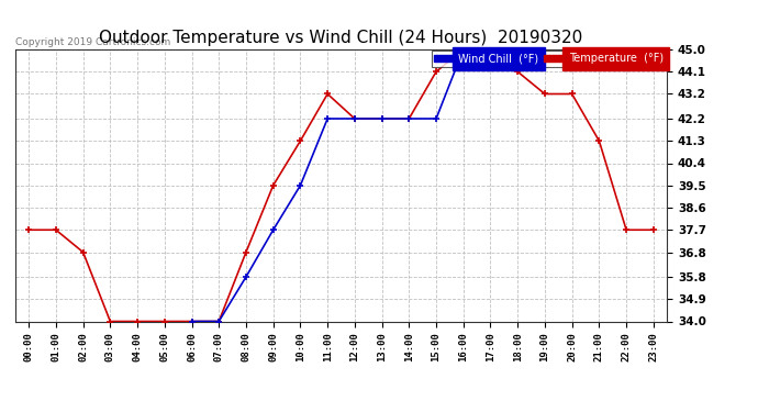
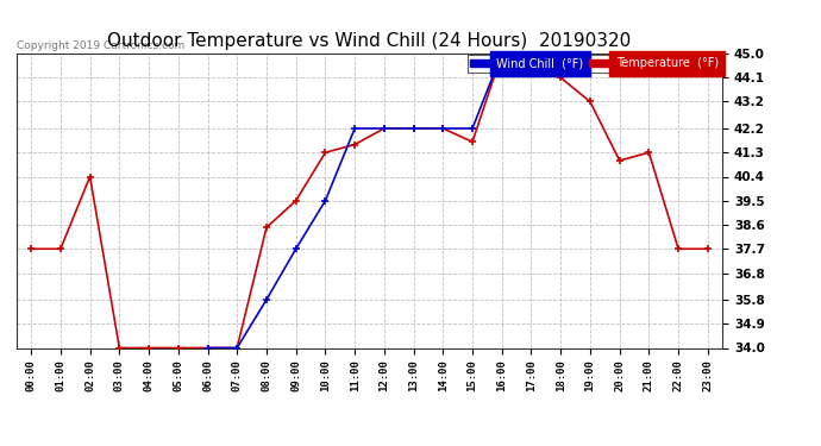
Temperature (°F)/02:00: 36.8 -> 40.4
Temperature (°F)/08:00: 36.8 -> 38.5
Temperature (°F)/11:00: 43.2 -> 41.6
Temperature (°F)/15:00: 44.1 -> 41.7
Temperature (°F)/20:00: 43.2 -> 41.0
